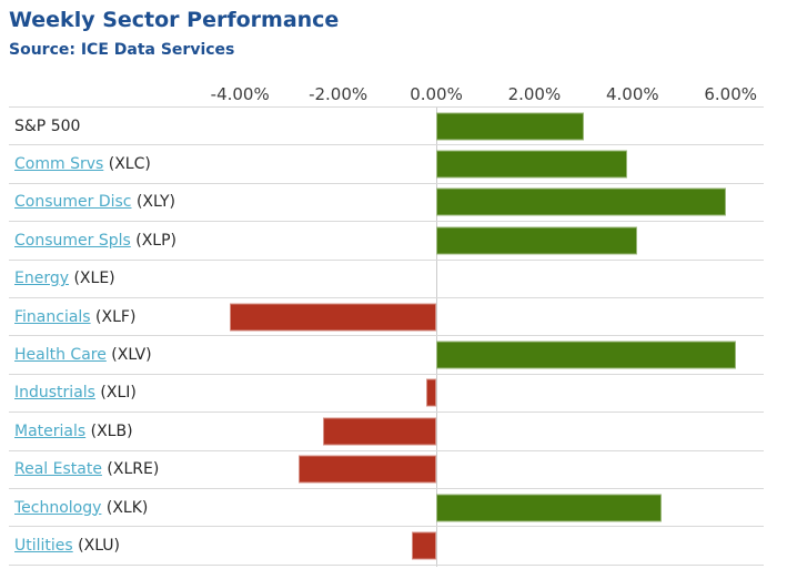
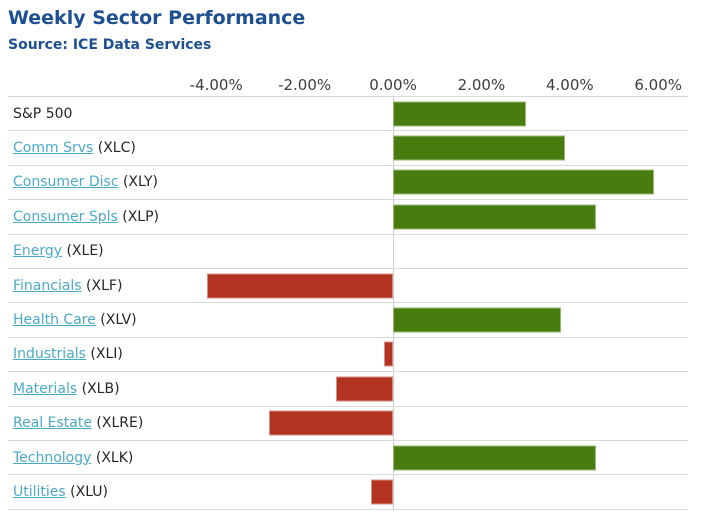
Consumer Spls: 4.1% -> 4.6%
Health Care: 6.1% -> 3.8%
Materials: -2.3% -> -1.3%
